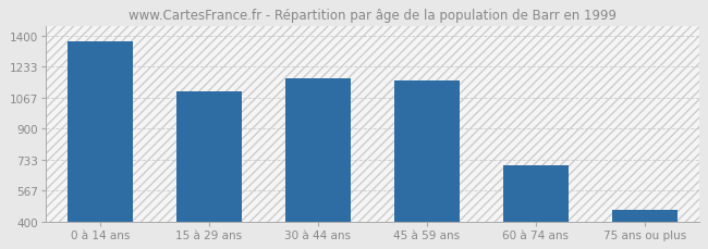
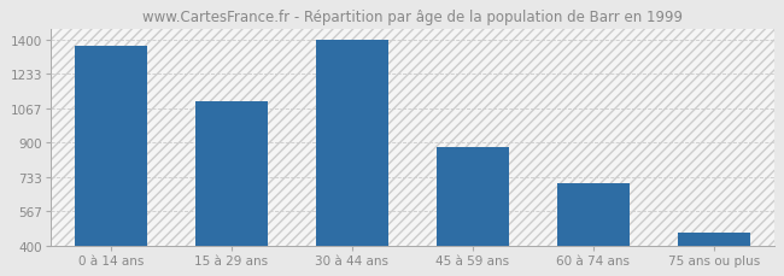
30 à 44 ans: 1170 -> 1400
45 à 59 ans: 1160 -> 880
